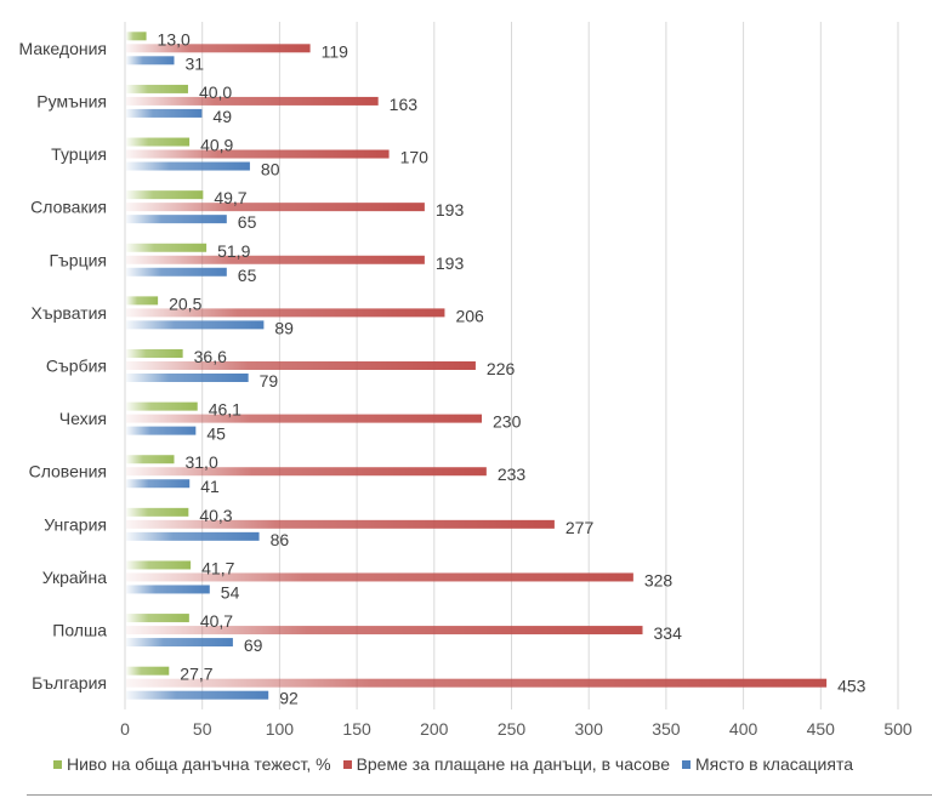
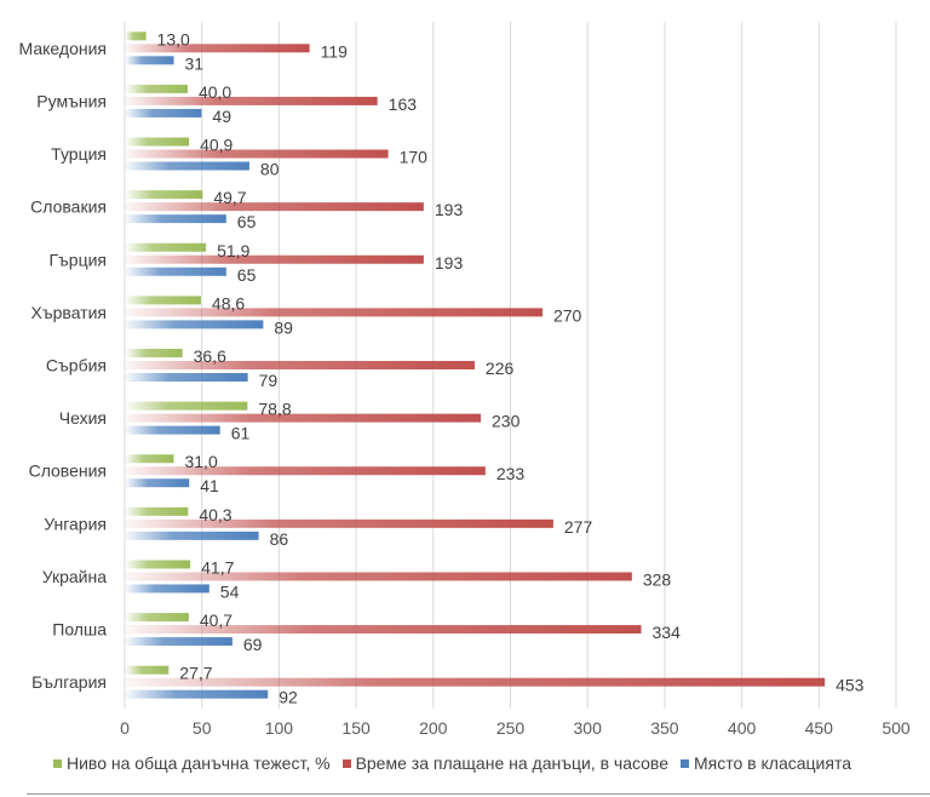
Ниво на обща данъчна тежест, %/Хърватия: 20,5 -> 48,6
Време за плащане на данъци, в часове/Хърватия: 206 -> 270
Ниво на обща данъчна тежест, %/Чехия: 46,1 -> 78,8
Място в класацията/Чехия: 45 -> 61
